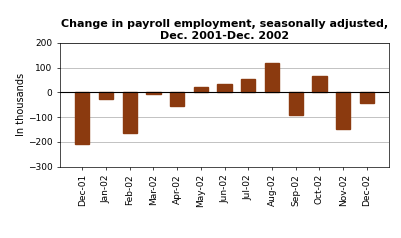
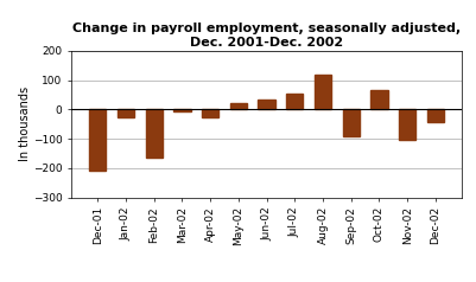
Apr-02: -55 -> -25
Nov-02: -150 -> -105
